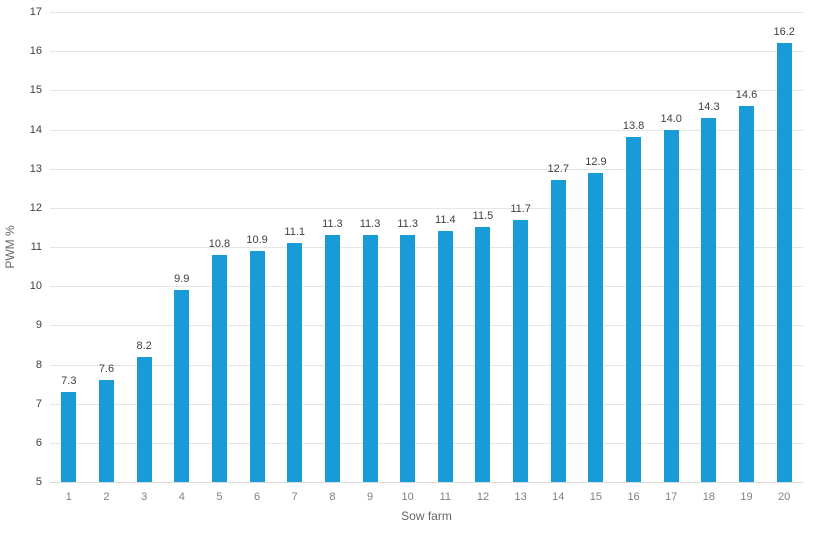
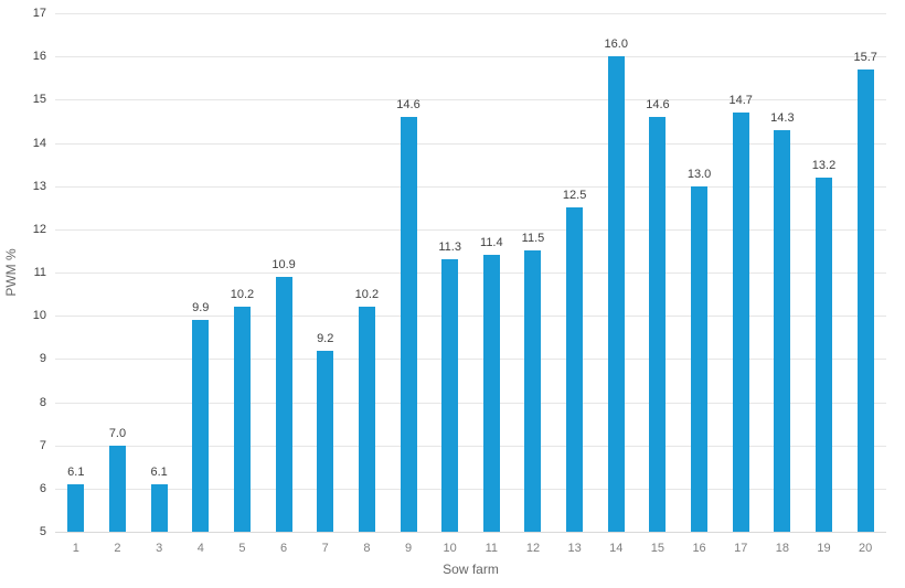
1: 7.3 -> 6.1
2: 7.6 -> 7.0
3: 8.2 -> 6.1
5: 10.8 -> 10.2
7: 11.1 -> 9.2
8: 11.3 -> 10.2
9: 11.3 -> 14.6
13: 11.7 -> 12.5
14: 12.7 -> 16.0
15: 12.9 -> 14.6
16: 13.8 -> 13.0
17: 14.0 -> 14.7
19: 14.6 -> 13.2
20: 16.2 -> 15.7
